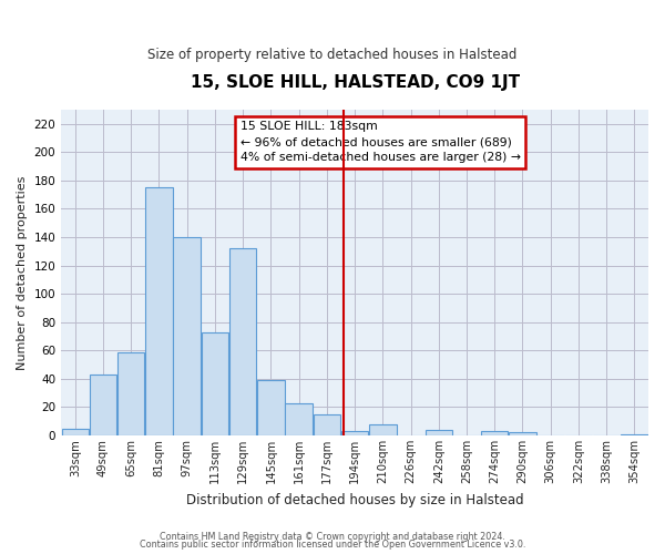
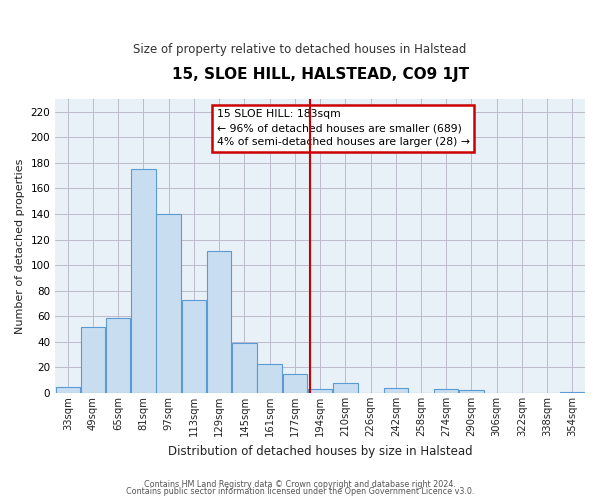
49sqm: 43 -> 52
129sqm: 132 -> 111
